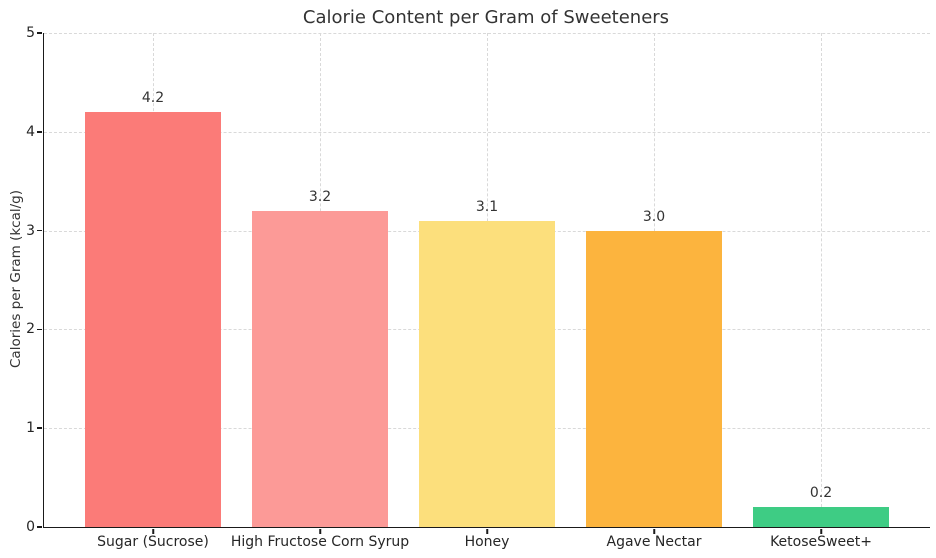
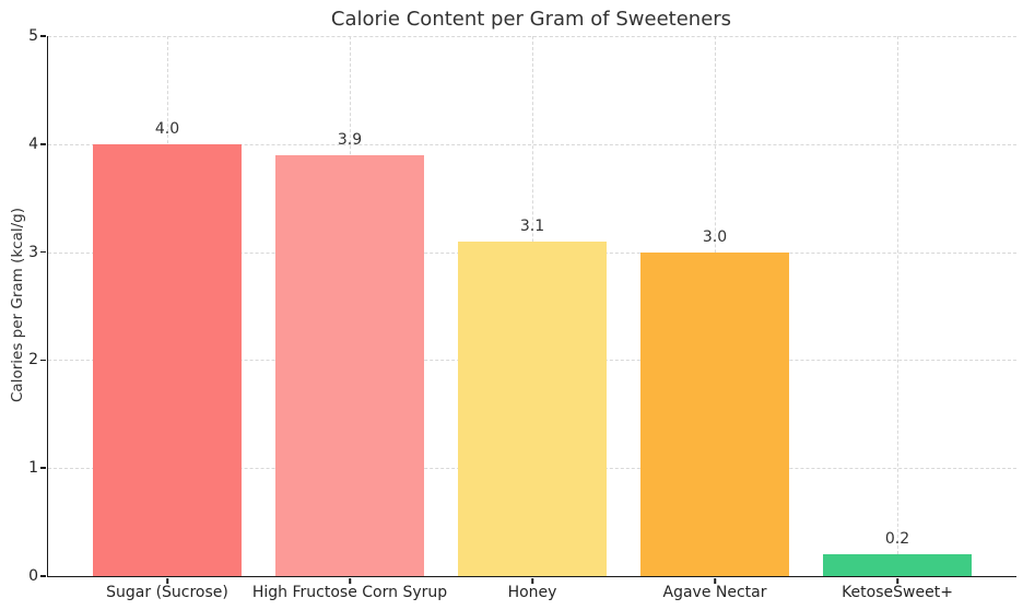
Sugar (Sucrose): 4.2 -> 4.0
High Fructose Corn Syrup: 3.2 -> 3.9
